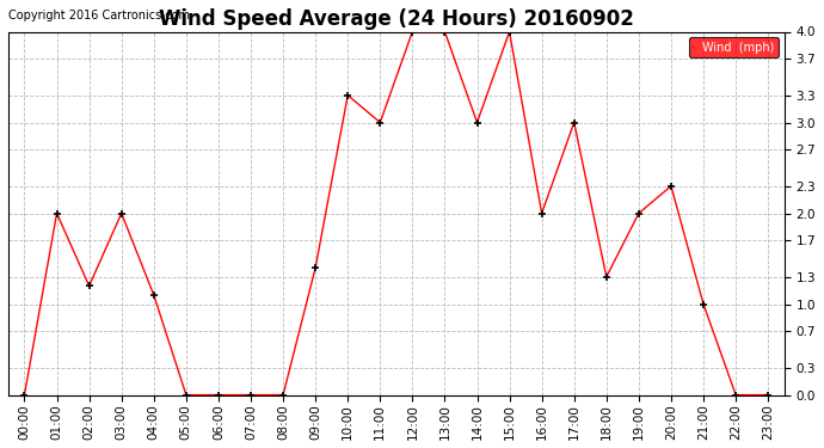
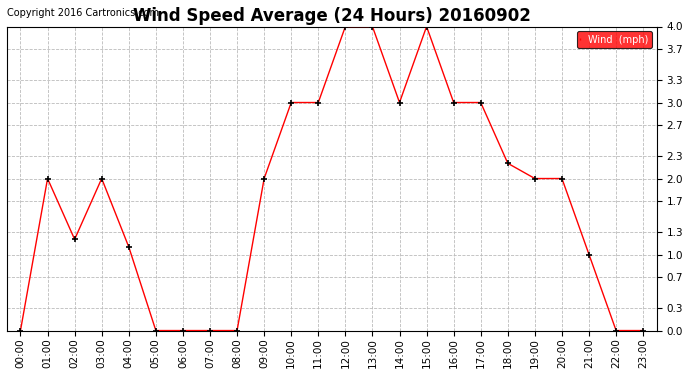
09:00: 1.4 -> 2.0
10:00: 3.3 -> 3.0
16:00: 2.0 -> 3.0
18:00: 1.3 -> 2.2
20:00: 2.3 -> 2.0
